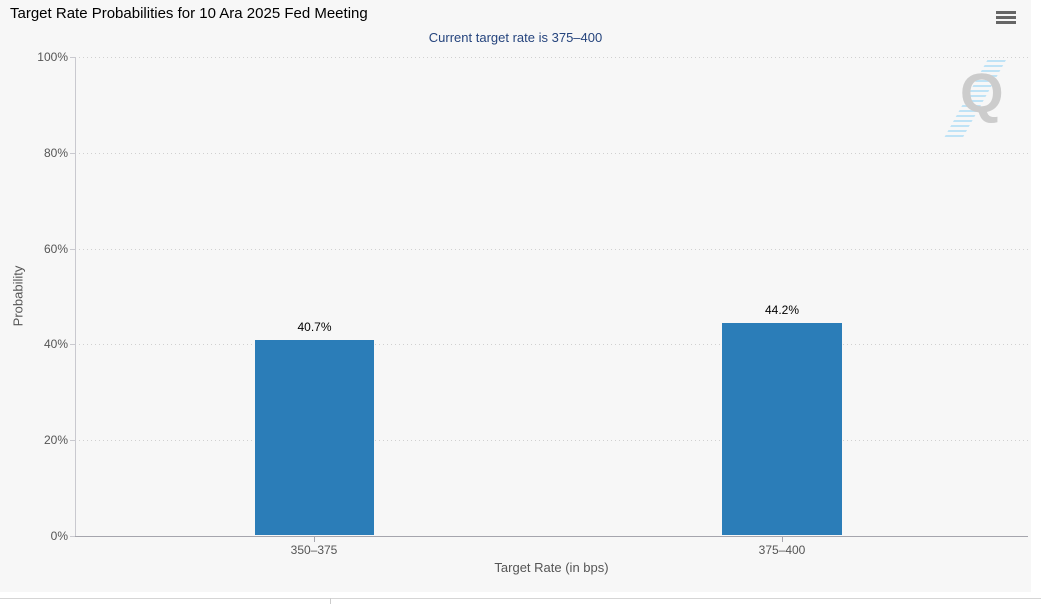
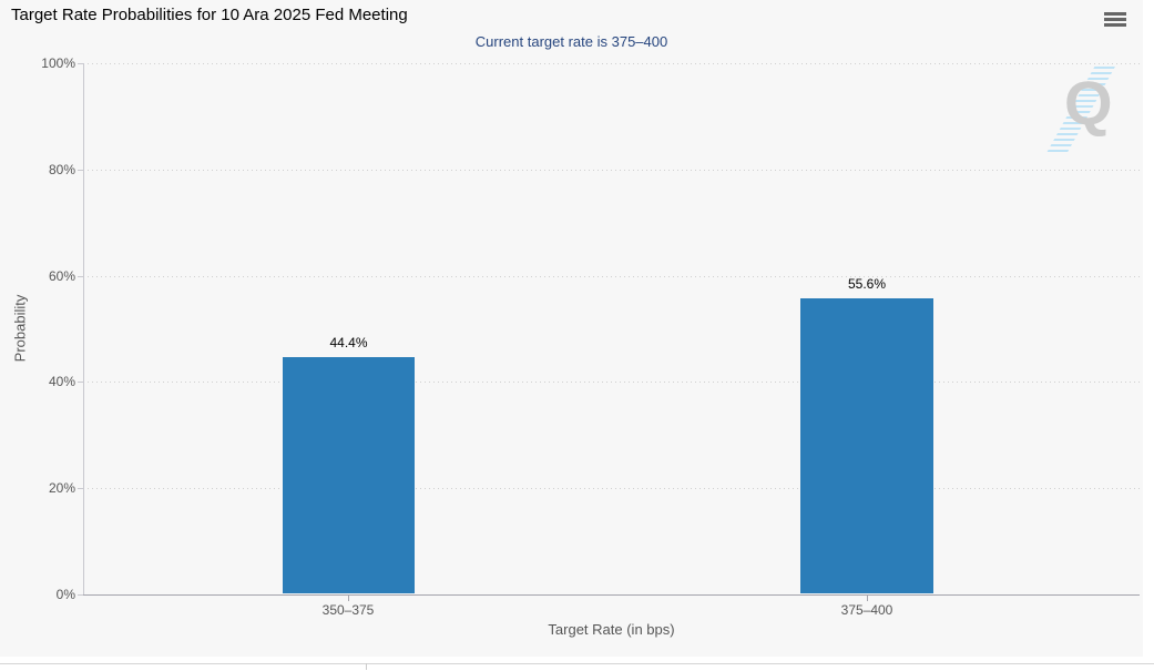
350–375: 40.7% -> 44.4%
375–400: 44.2% -> 55.6%
